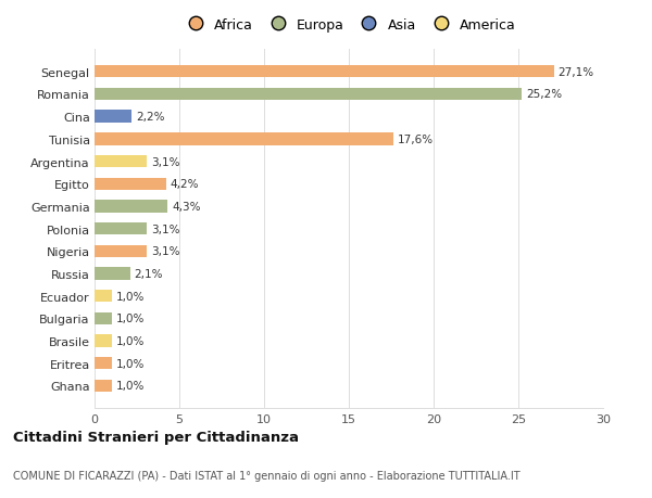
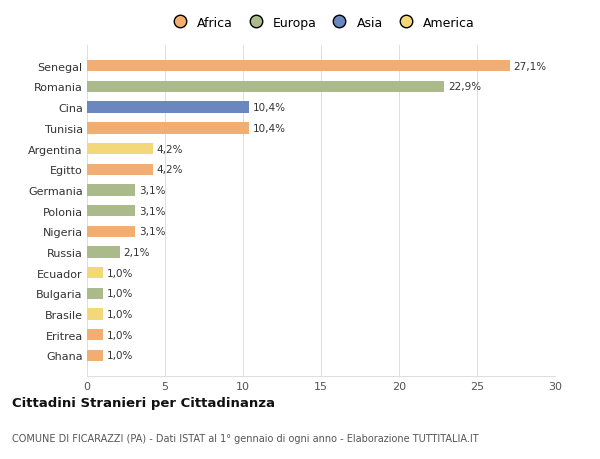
Romania: 25,2% -> 22,9%
Cina: 2,2% -> 10,4%
Tunisia: 17,6% -> 10,4%
Argentina: 3,1% -> 4,2%
Germania: 4,3% -> 3,1%
